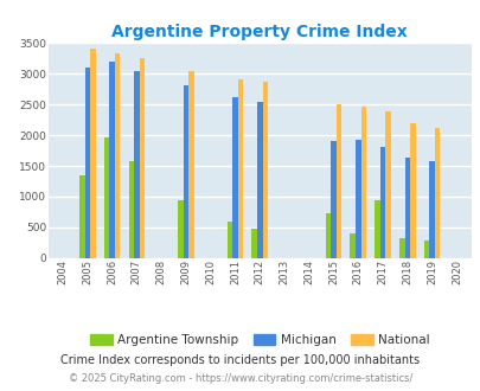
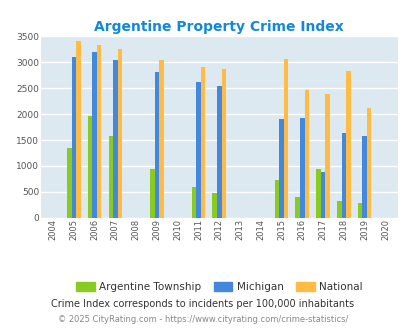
National/2015: 2500 -> 3060
Michigan/2017: 1800 -> 880
National/2018: 2200 -> 2840
